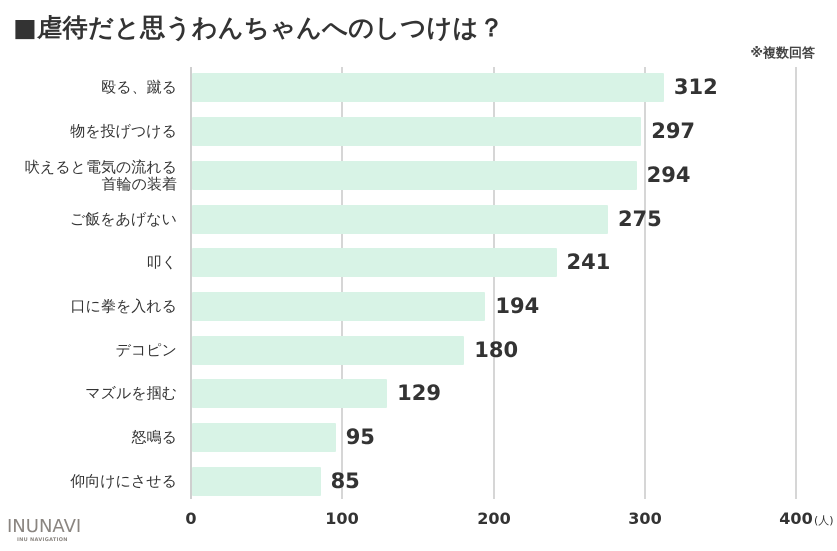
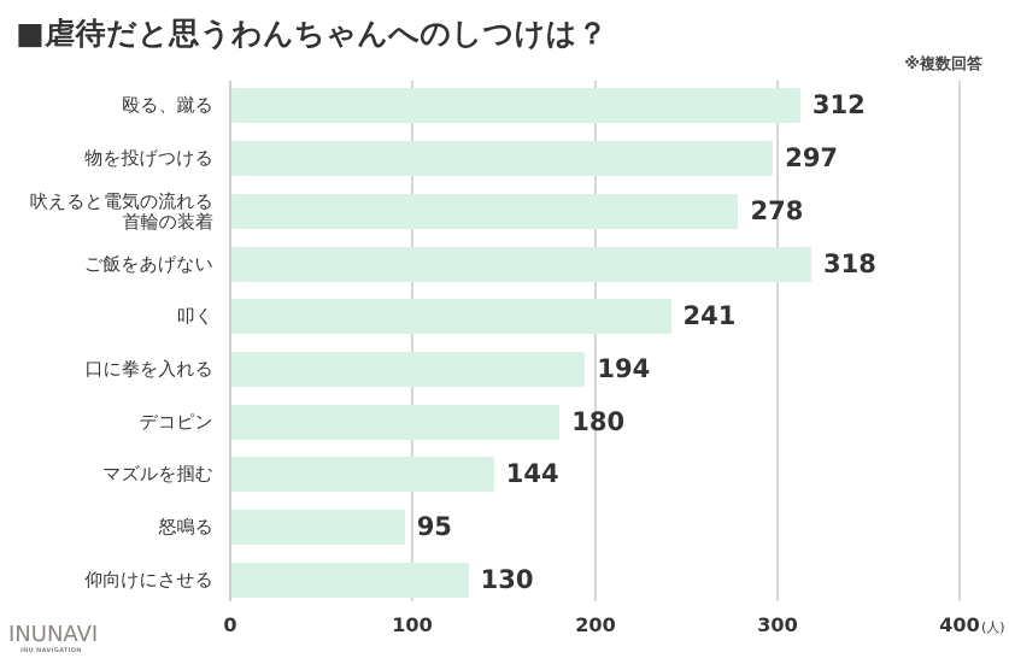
吠えると電気の流れる首輪の装着: 294 -> 278
ご飯をあげない: 275 -> 318
マズルを掴む: 129 -> 144
仰向けにさせる: 85 -> 130
